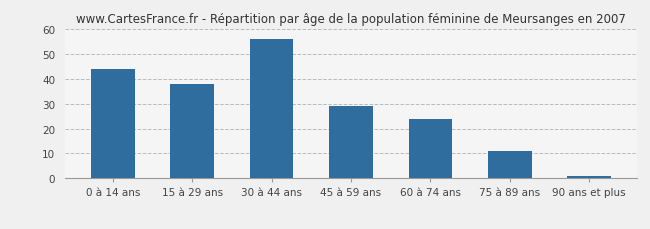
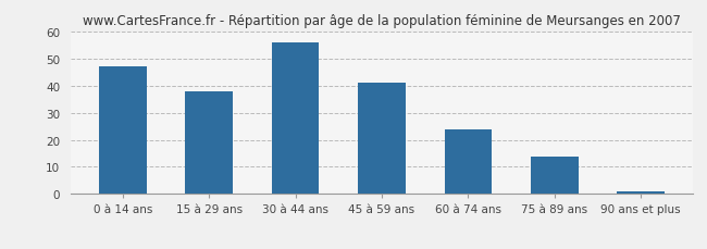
0 à 14 ans: 44 -> 47
45 à 59 ans: 29 -> 41
75 à 89 ans: 11 -> 14
